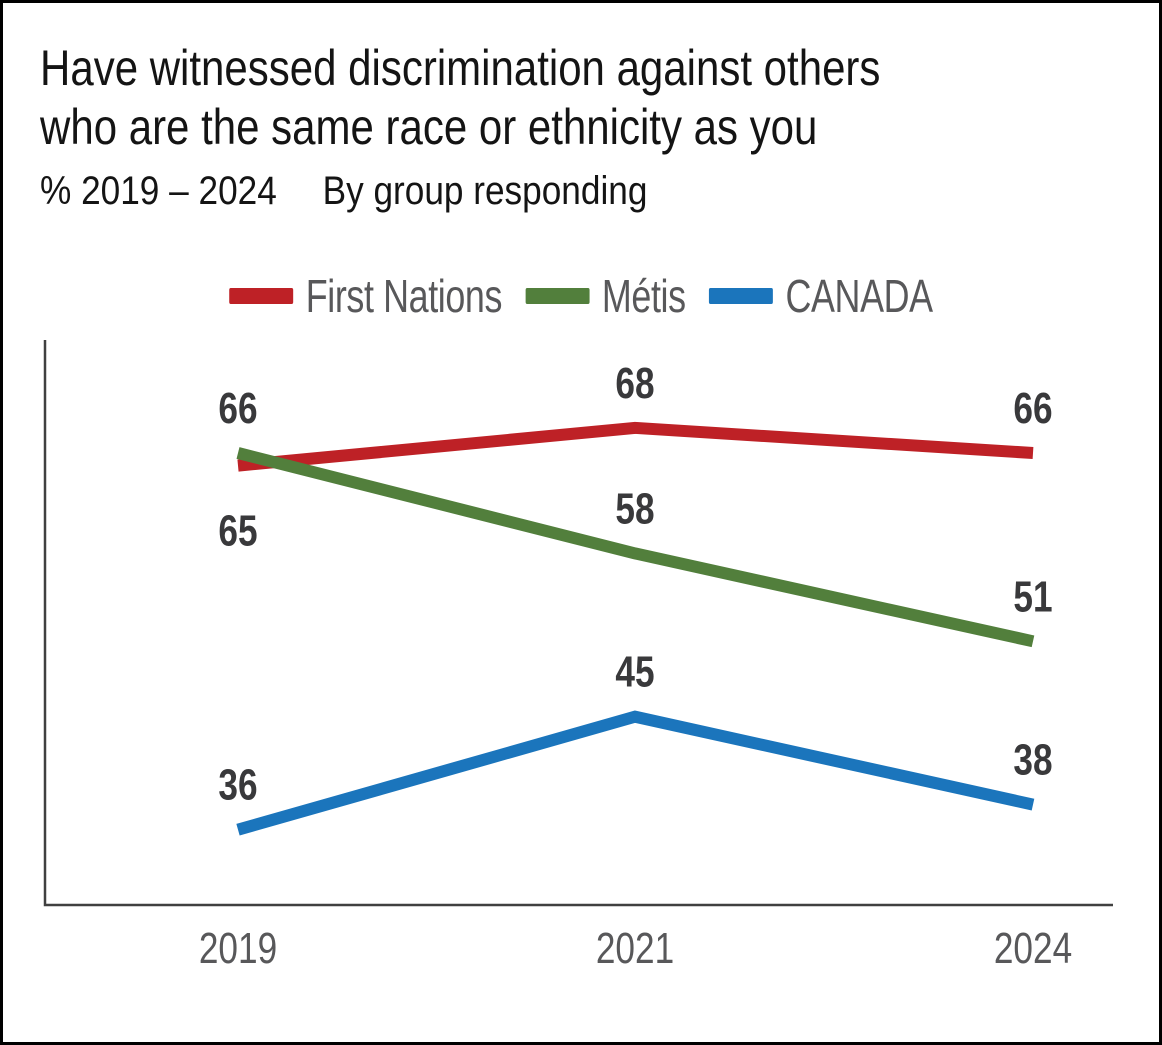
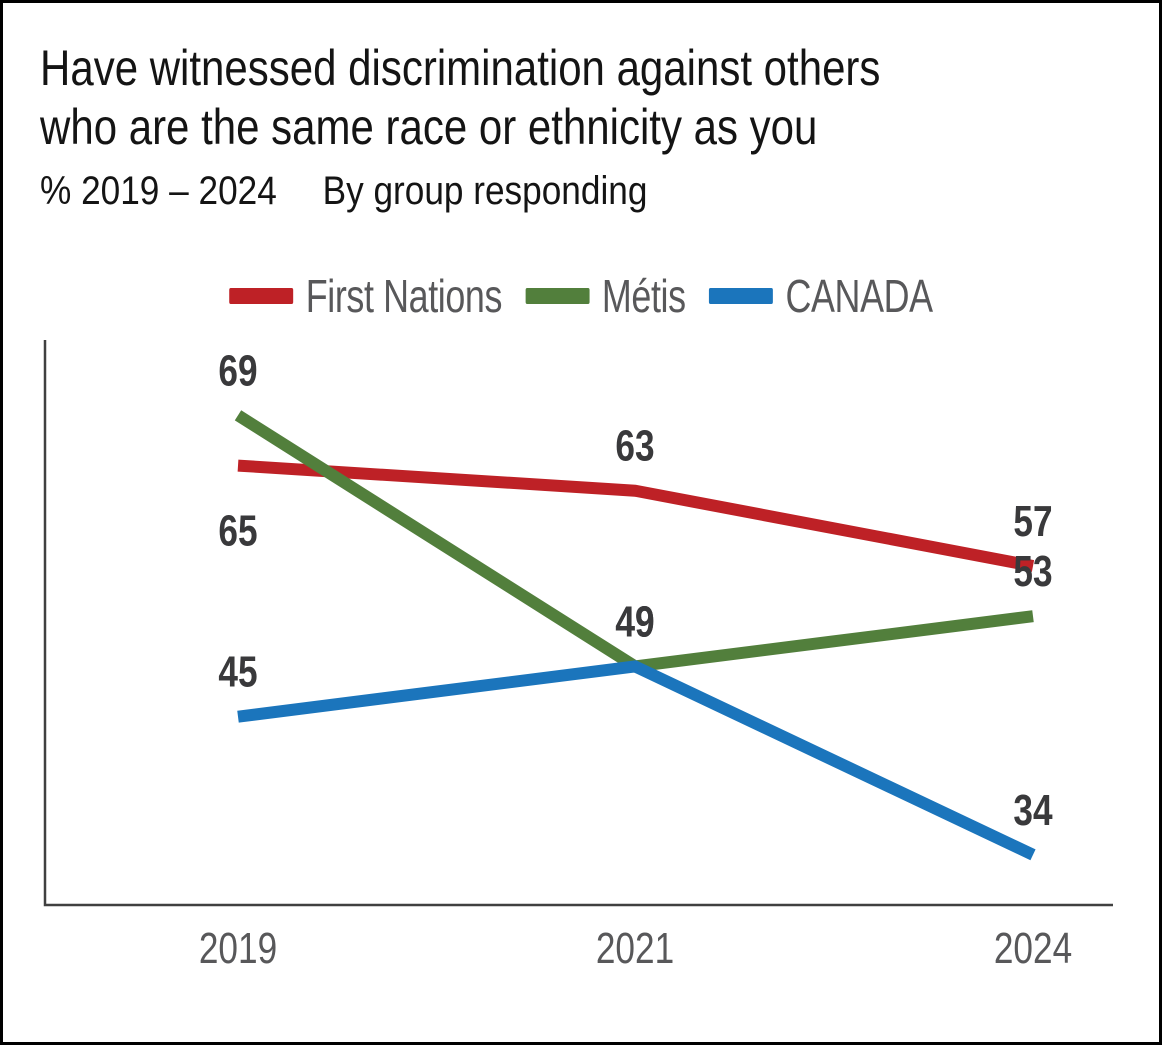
Métis/2019: 66 -> 69
CANADA/2019: 36 -> 45
First Nations/2021: 68 -> 63
Métis/2021: 58 -> 49
CANADA/2021: 45 -> 49
First Nations/2024: 66 -> 57
Métis/2024: 51 -> 53
CANADA/2024: 38 -> 34
